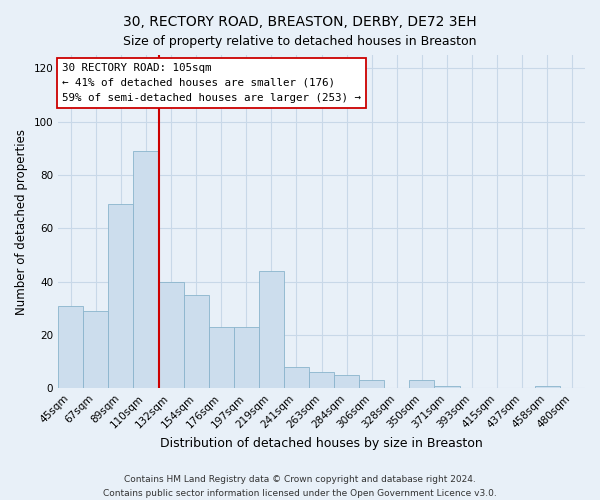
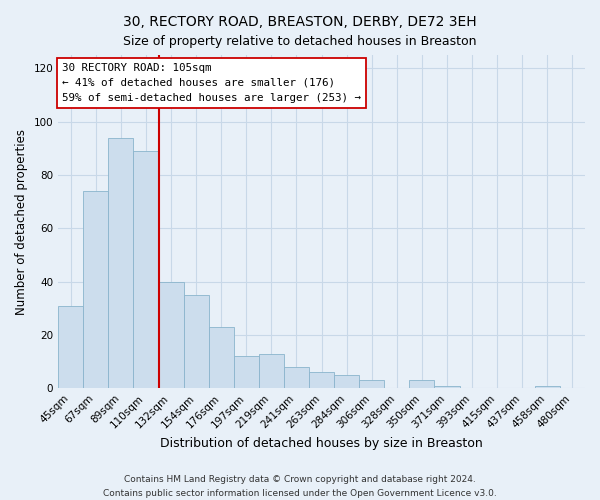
67sqm: 29 -> 74
89sqm: 69 -> 94
197sqm: 23 -> 12
219sqm: 44 -> 13
